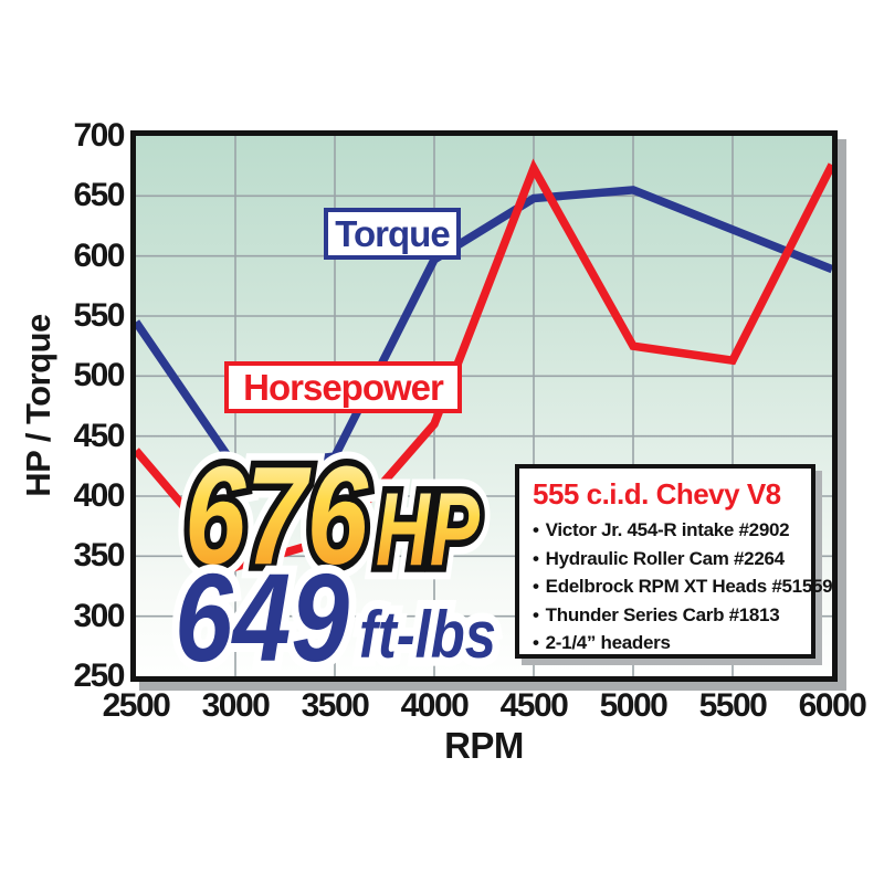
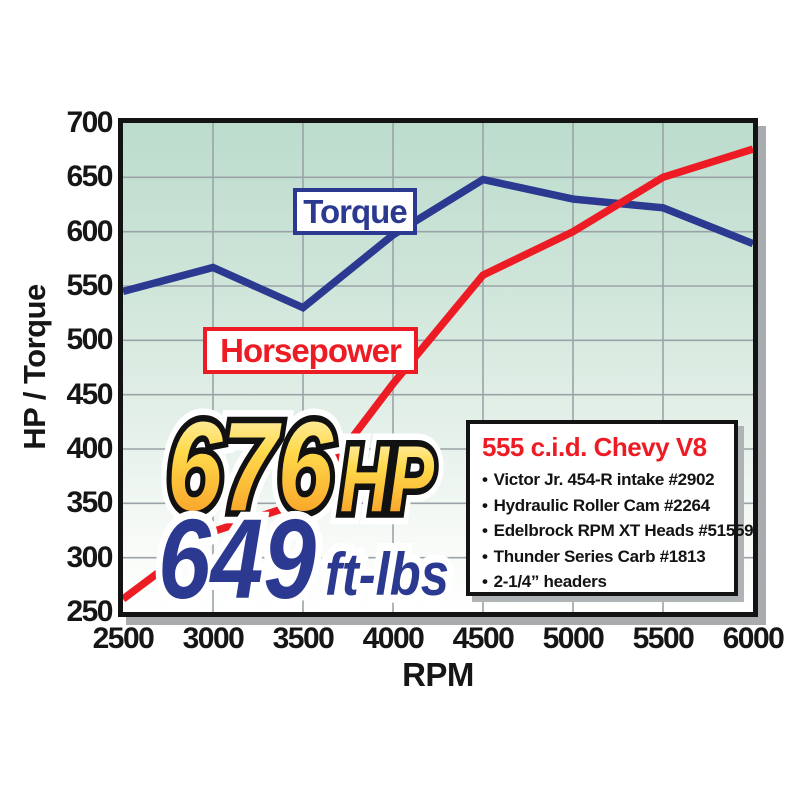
Horsepower/2500: 438 -> 262
Torque/3000: 424 -> 567
Horsepower/3000: 341 -> 324
Torque/3500: 433 -> 530
Horsepower/3500: 365 -> 351
Horsepower/4500: 673 -> 560
Torque/5000: 655 -> 630
Horsepower/5000: 525 -> 600
Horsepower/5500: 513 -> 650
